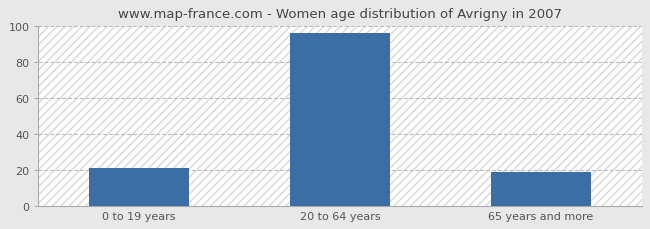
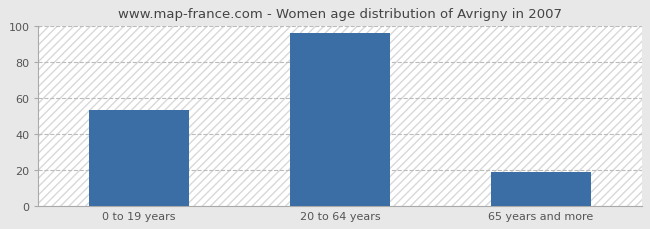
0 to 19 years: 21 -> 53
